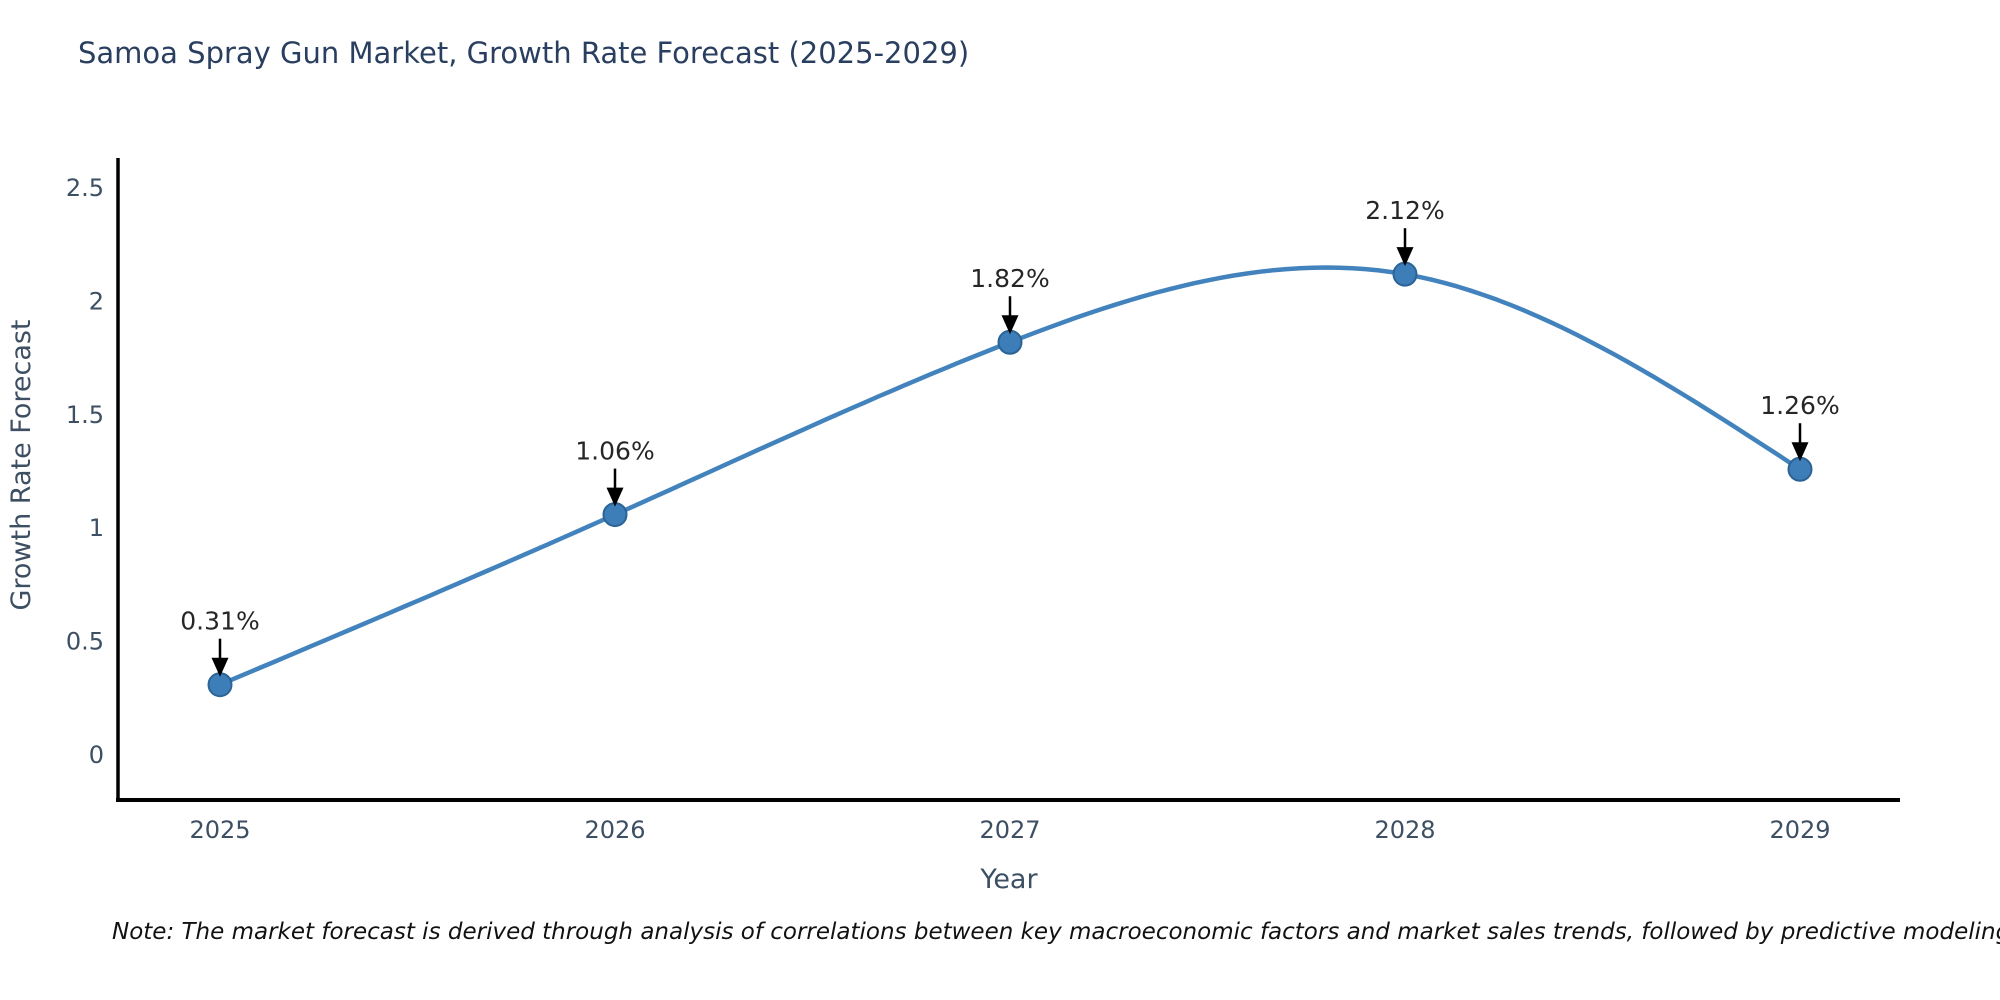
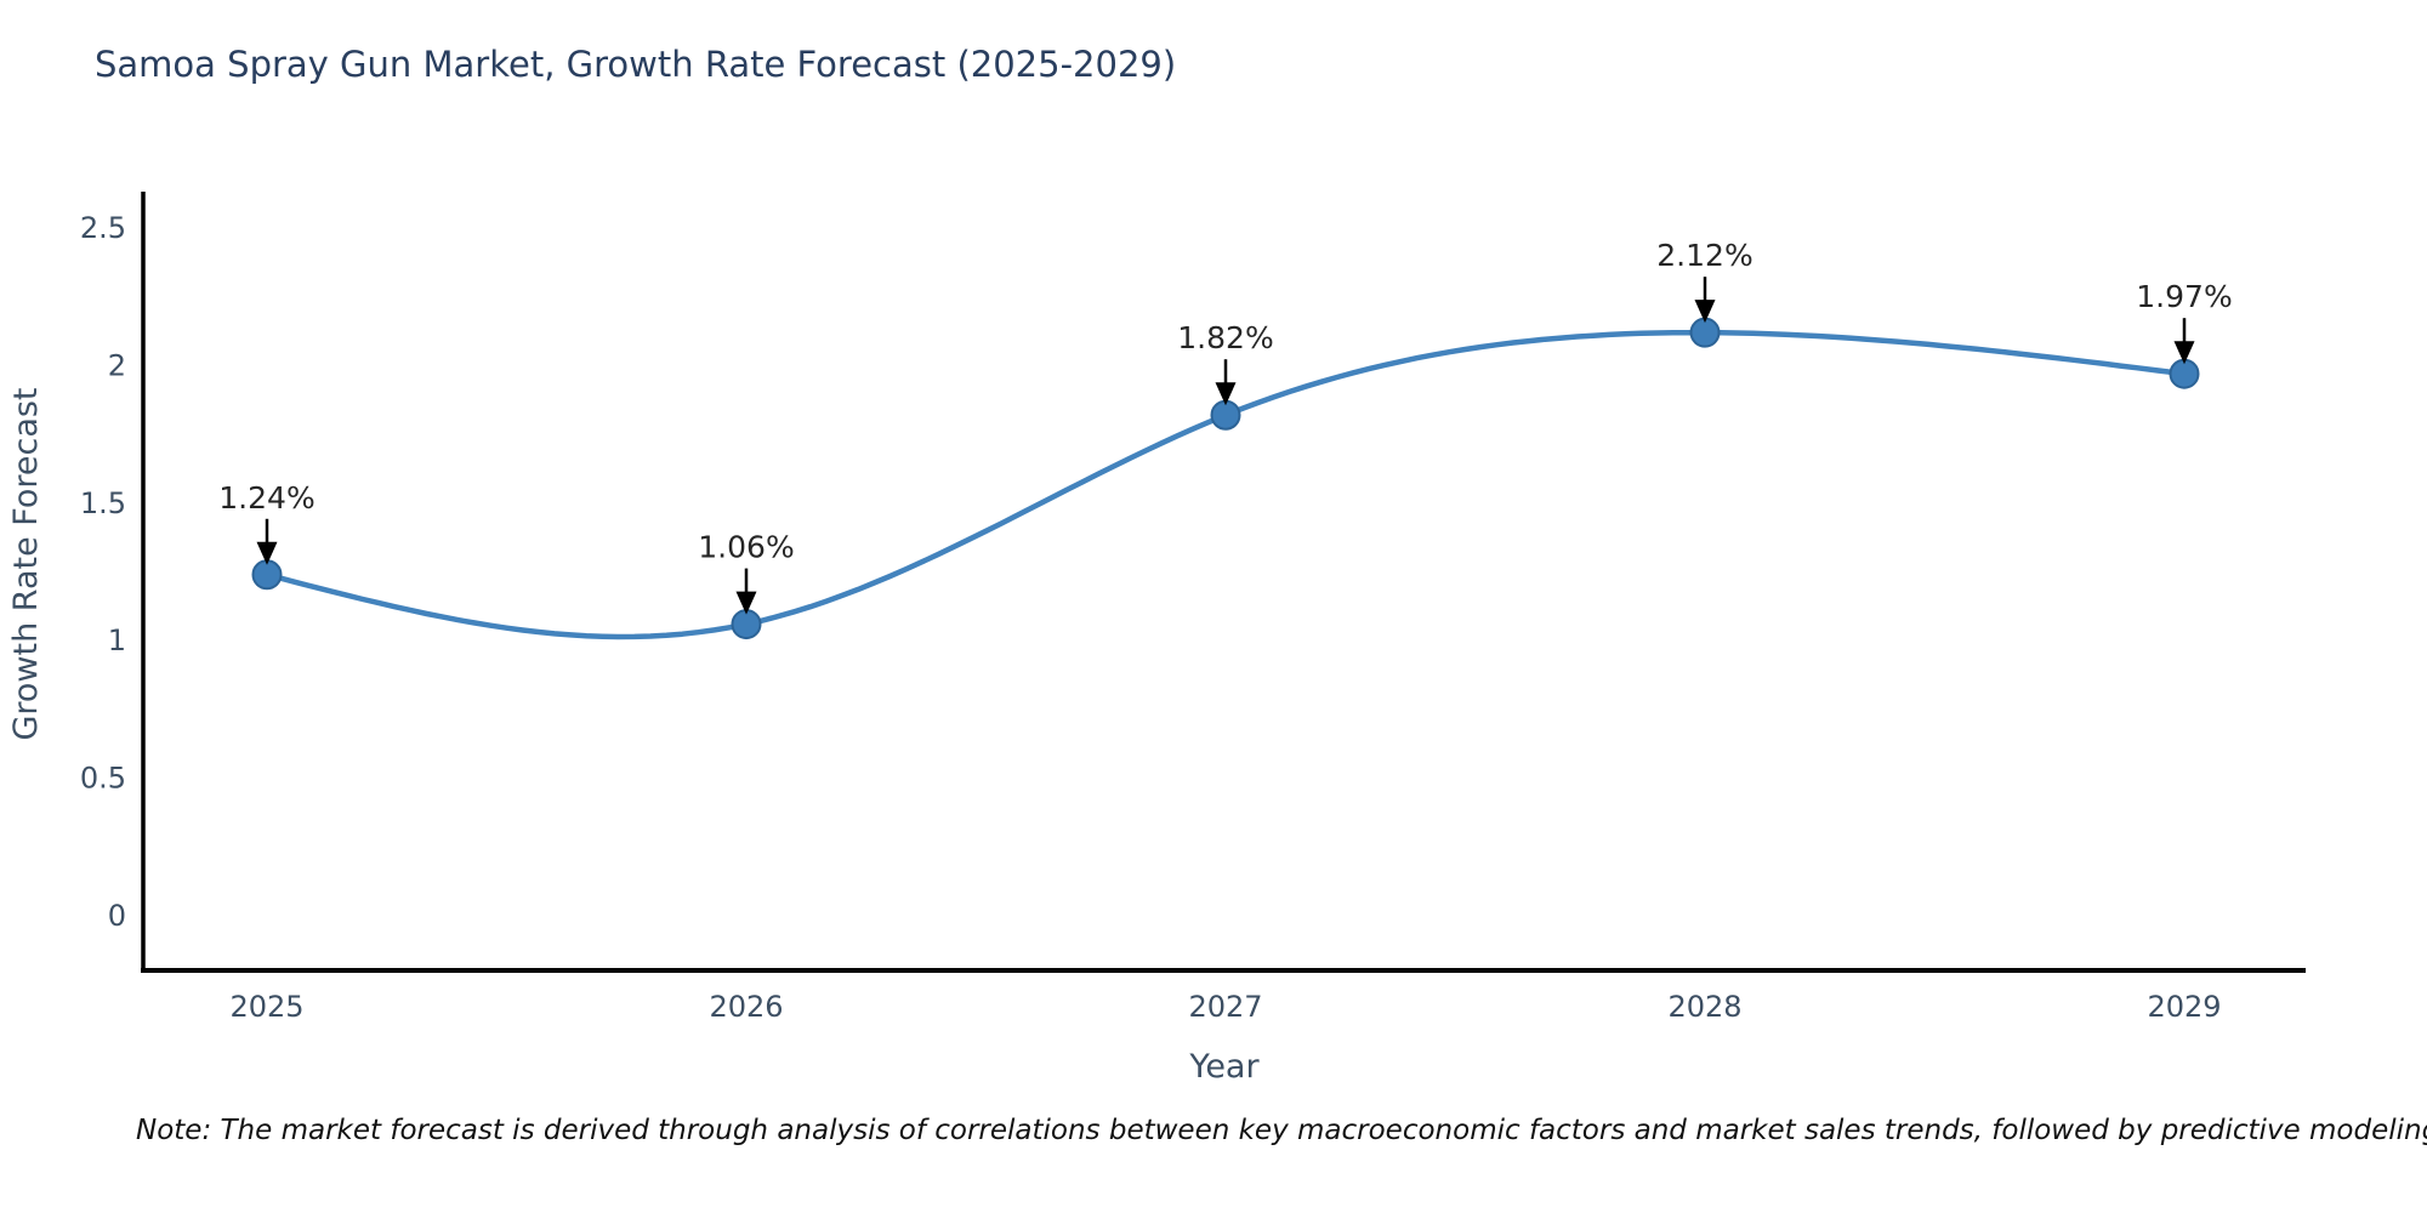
2025: 0.31% -> 1.24%
2029: 1.26% -> 1.97%
